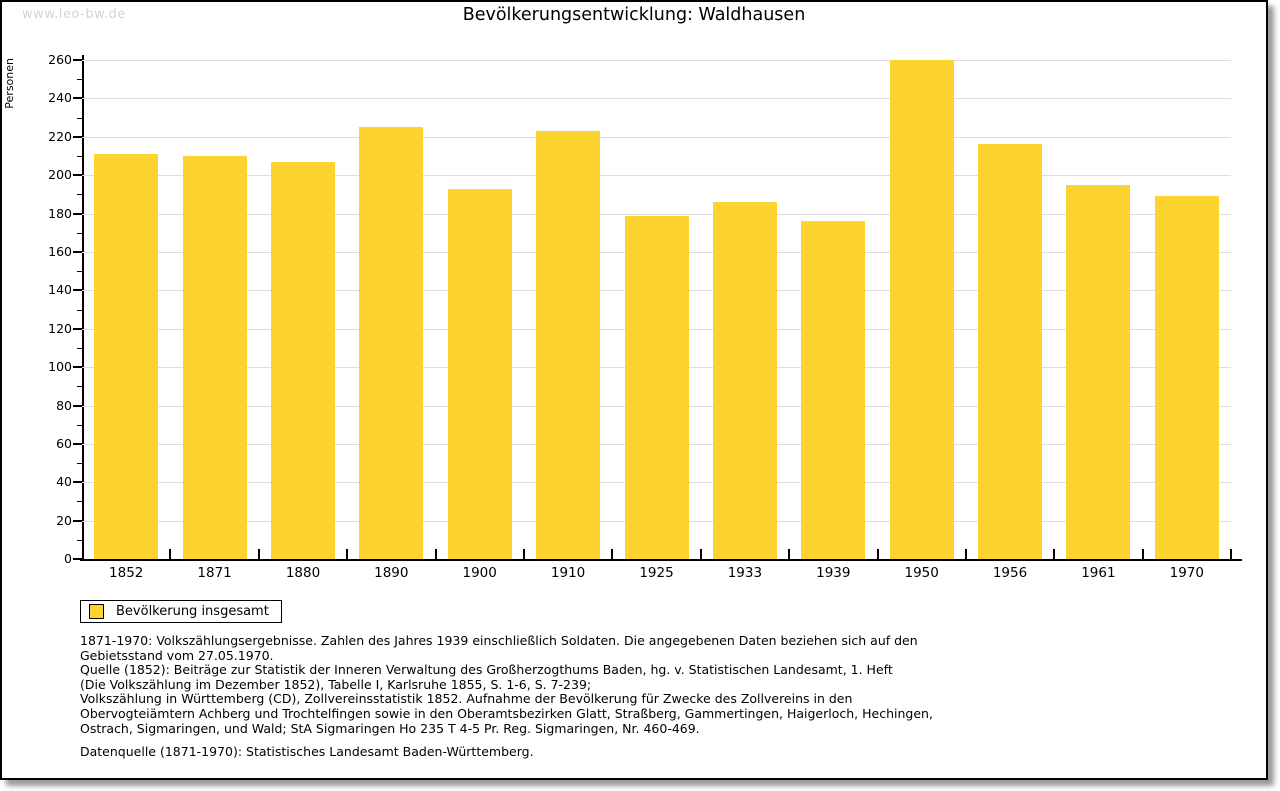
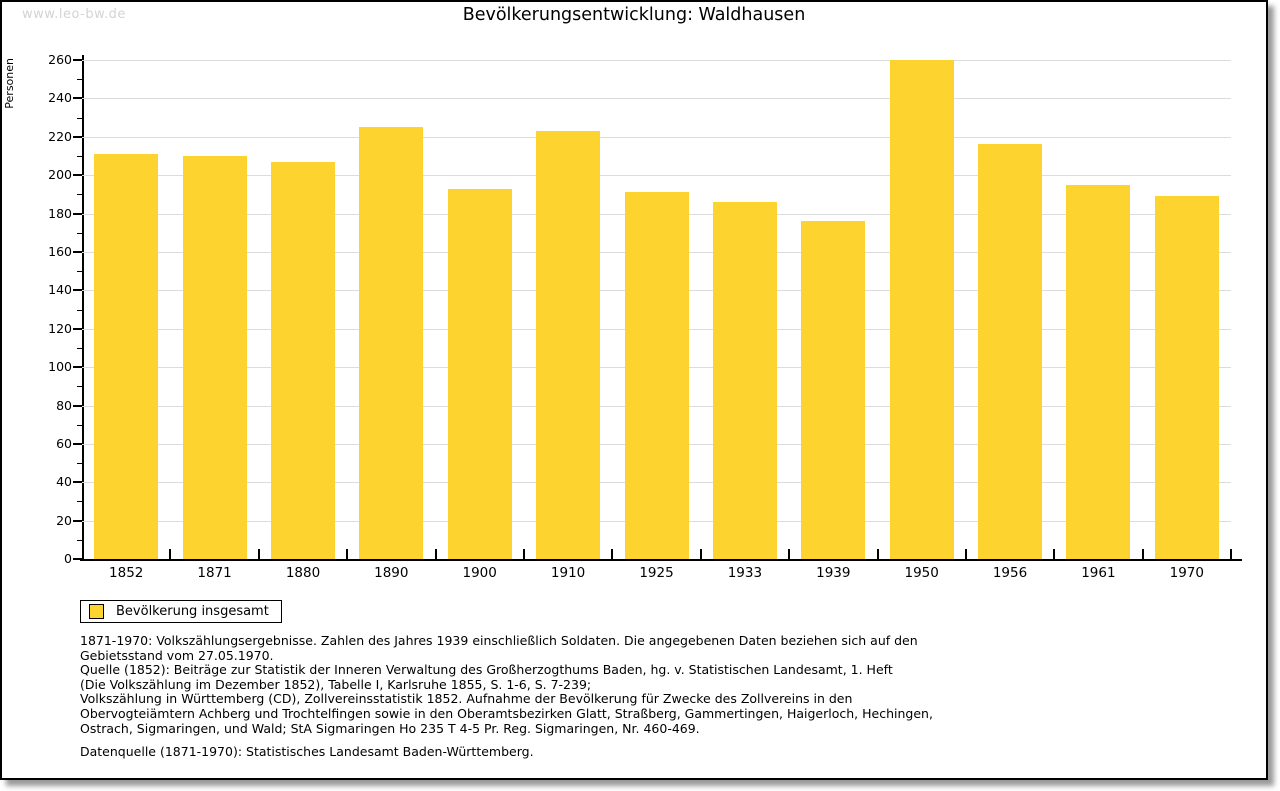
1925: 179 -> 191
